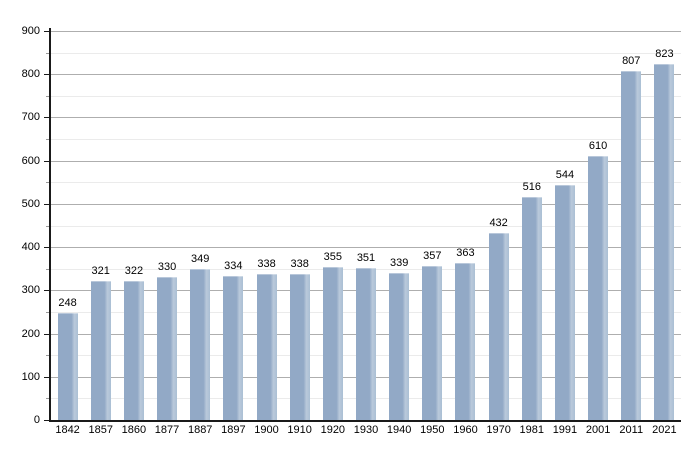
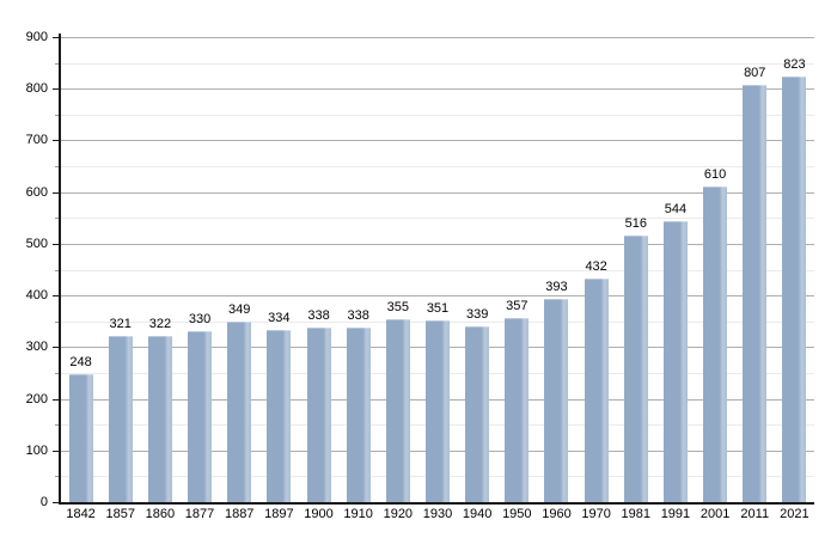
1960: 363 -> 393
